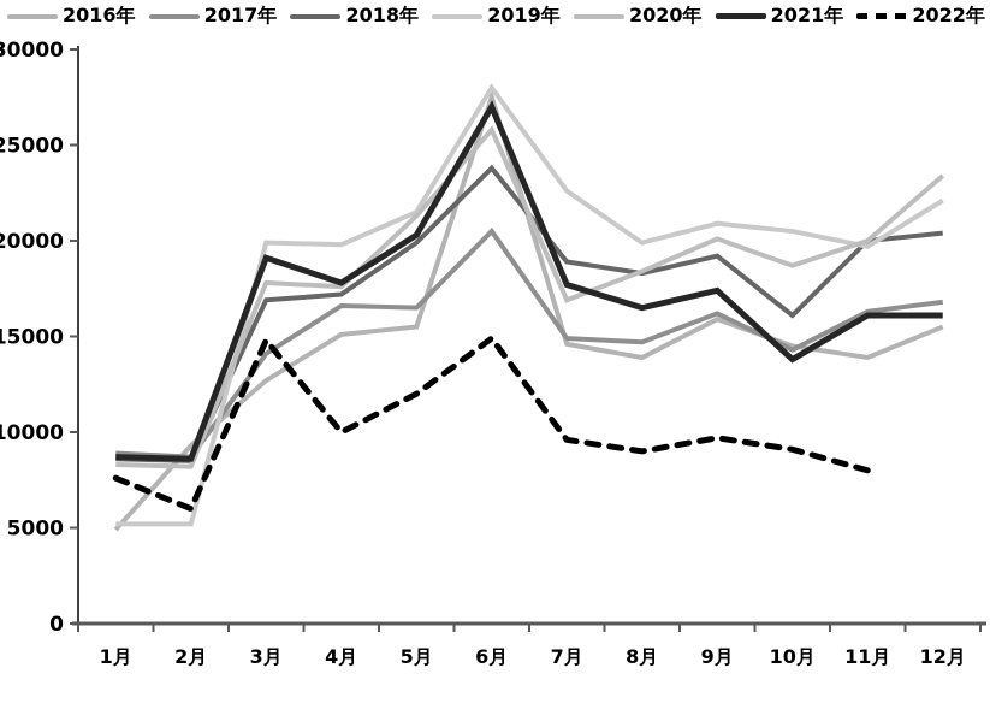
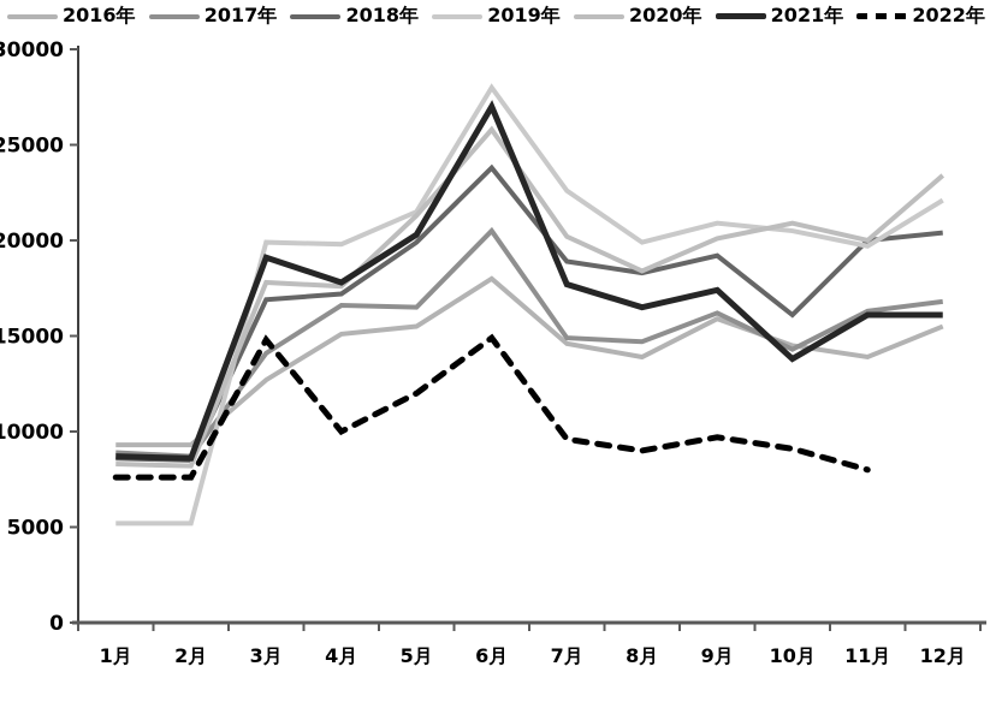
2016年/1月: 4900 -> 9300
2022年/2月: 6000 -> 7600
2016年/6月: 27500 -> 18000
2020年/7月: 16900 -> 20200
2020年/10月: 18700 -> 20900
